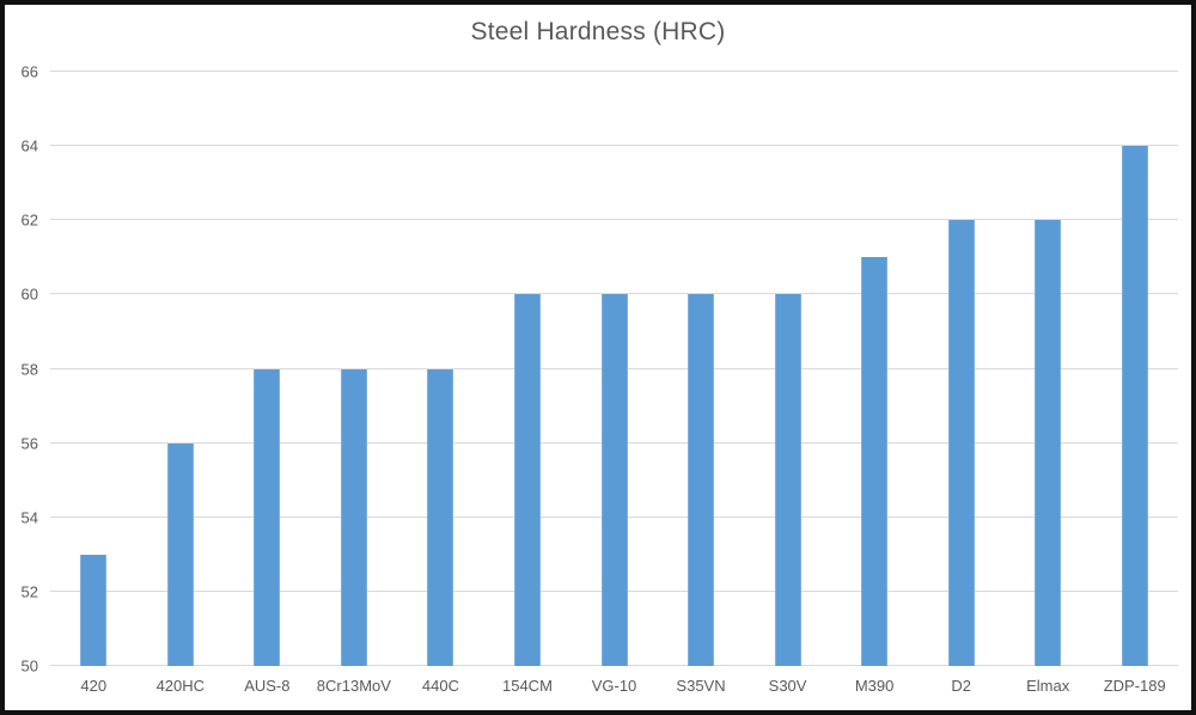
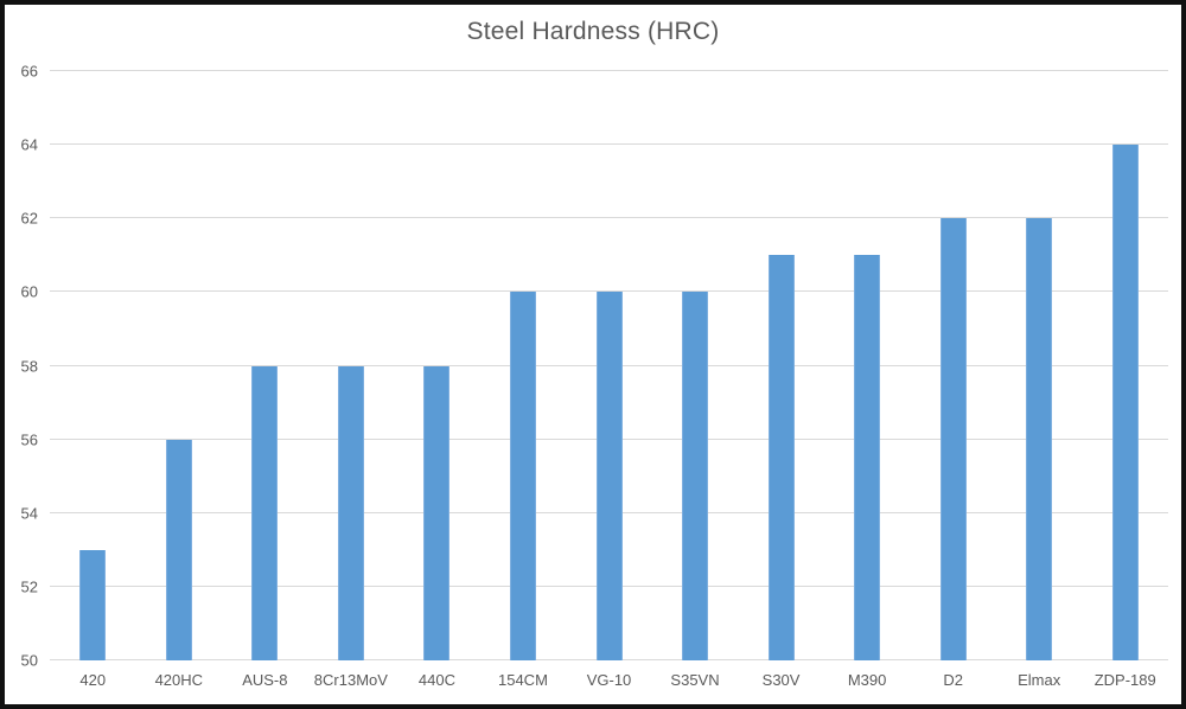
S30V: 60 -> 61
